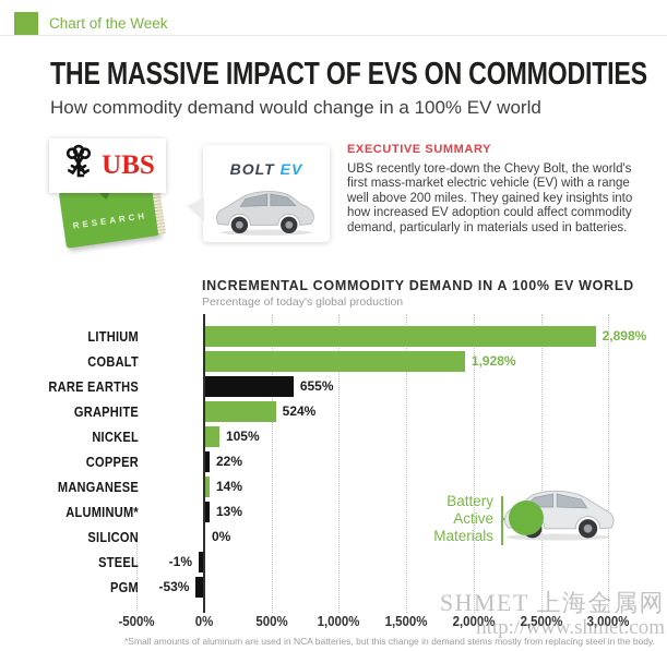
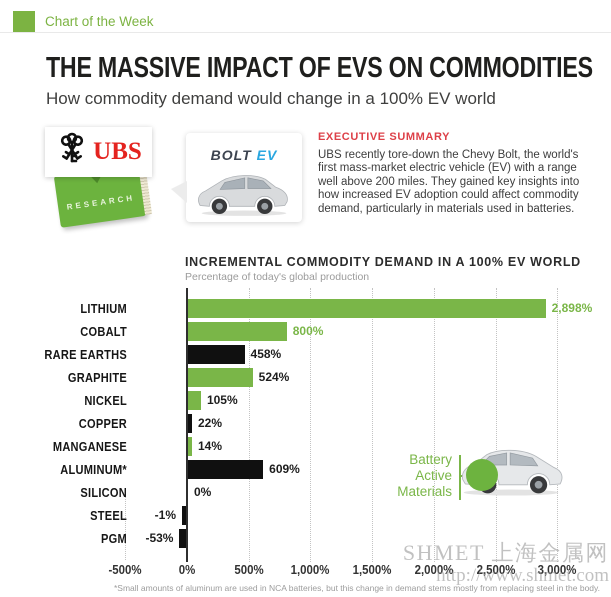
COBALT: 1,928% -> 800%
RARE EARTHS: 655% -> 458%
ALUMINUM*: 13% -> 609%
